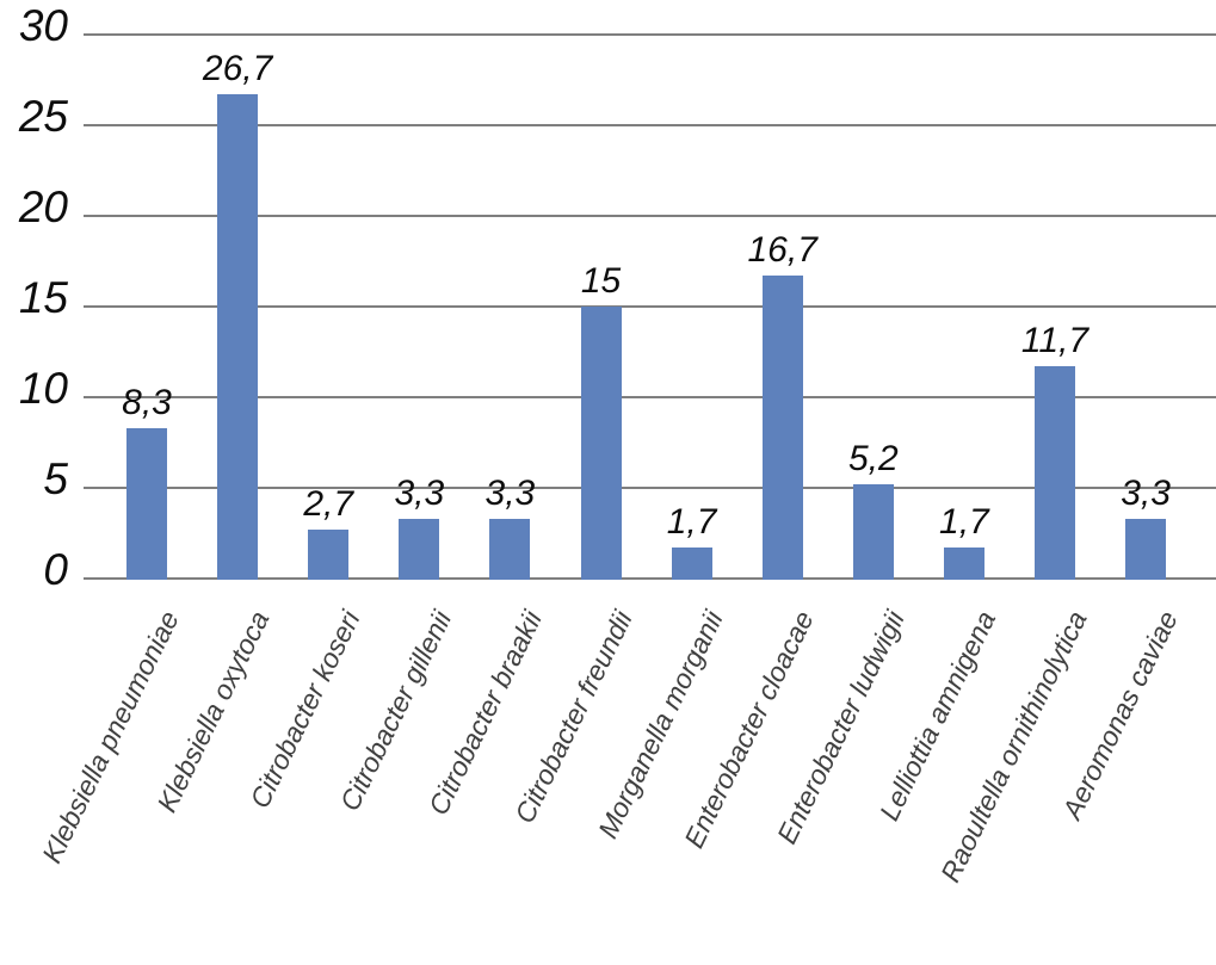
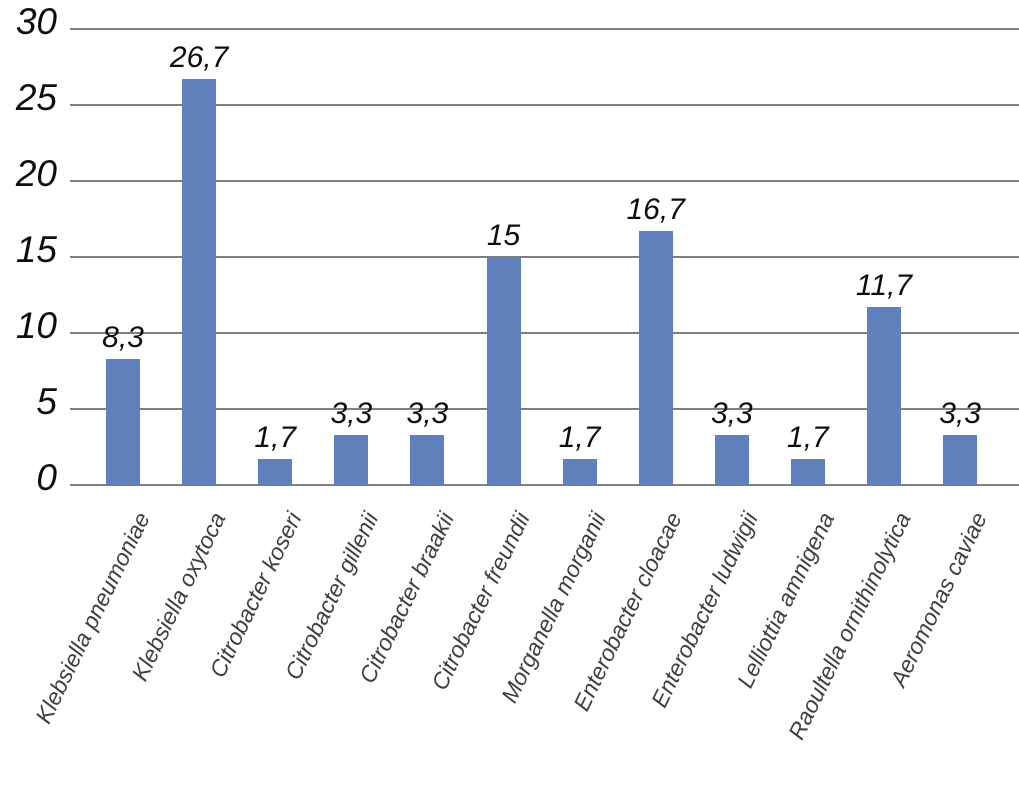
Citrobacter koseri: 2,7 -> 1,7
Enterobacter ludwigii: 5,2 -> 3,3
